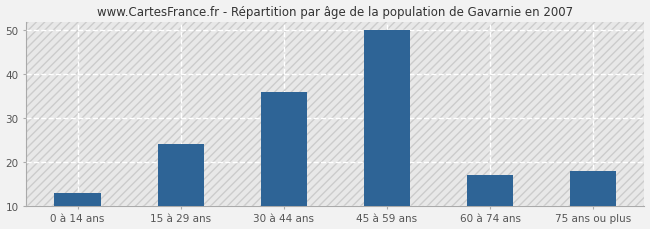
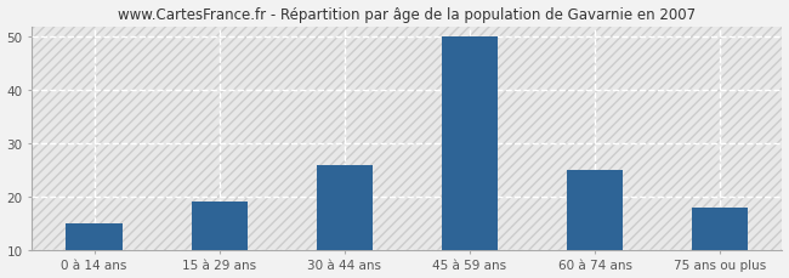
0 à 14 ans: 13 -> 15
15 à 29 ans: 24 -> 19
30 à 44 ans: 36 -> 26
60 à 74 ans: 17 -> 25
